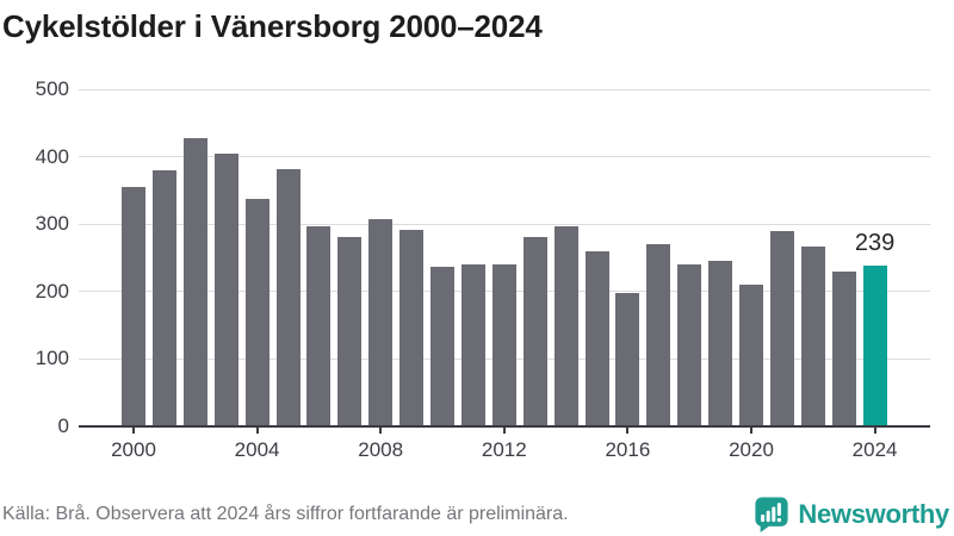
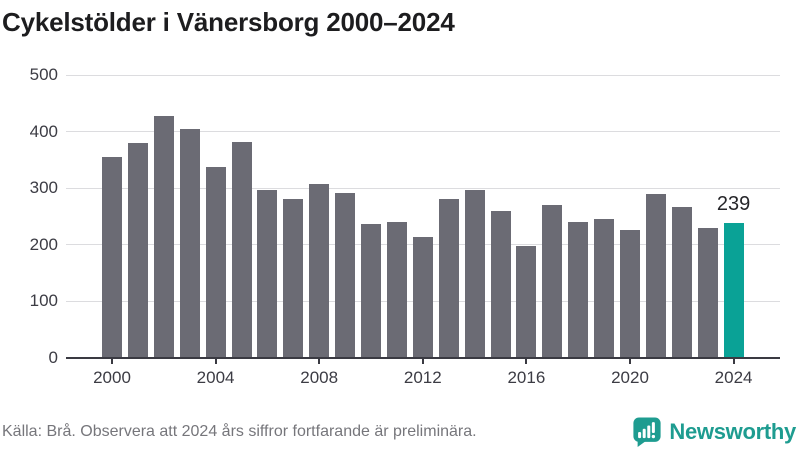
2012: 240 -> 210
2020: 210 -> 230
